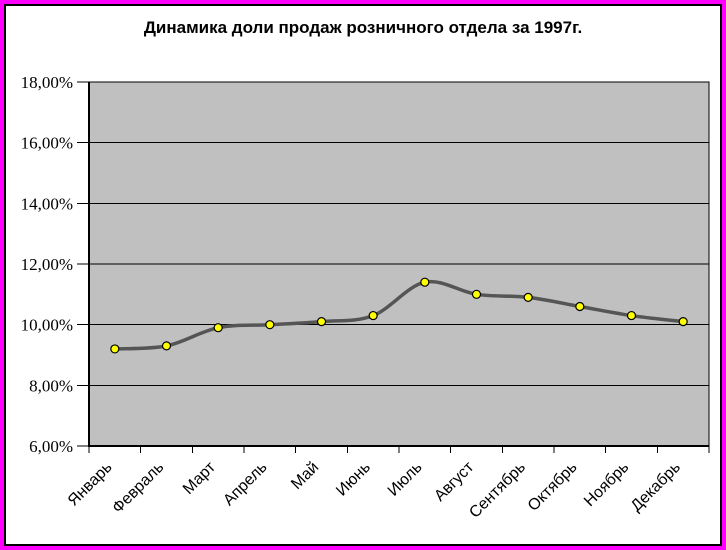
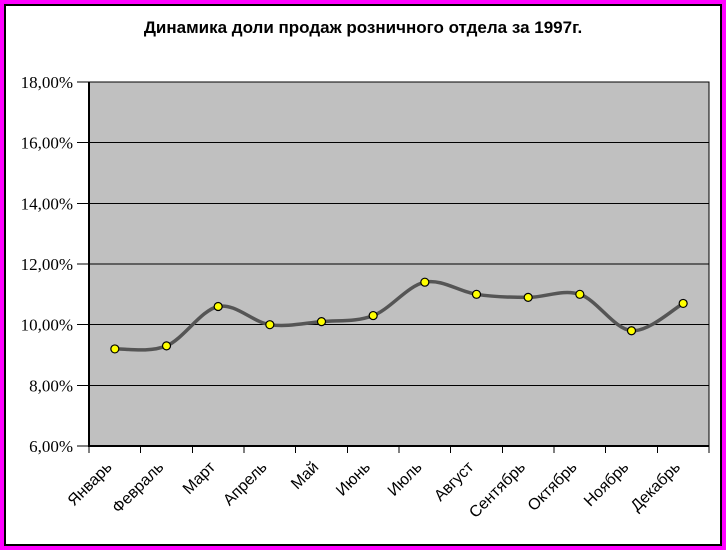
Март: 9,9% -> 10,6%
Октябрь: 10,6% -> 11,0%
Ноябрь: 10,3% -> 9,8%
Декабрь: 10,1% -> 10,7%
